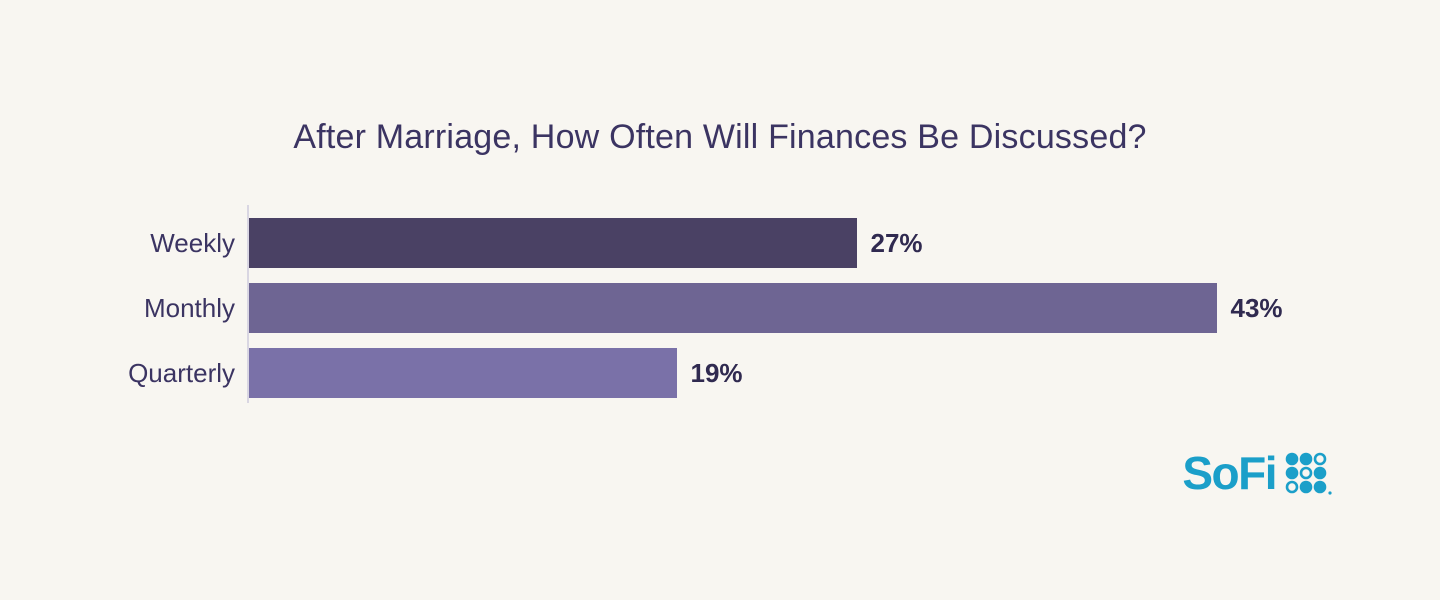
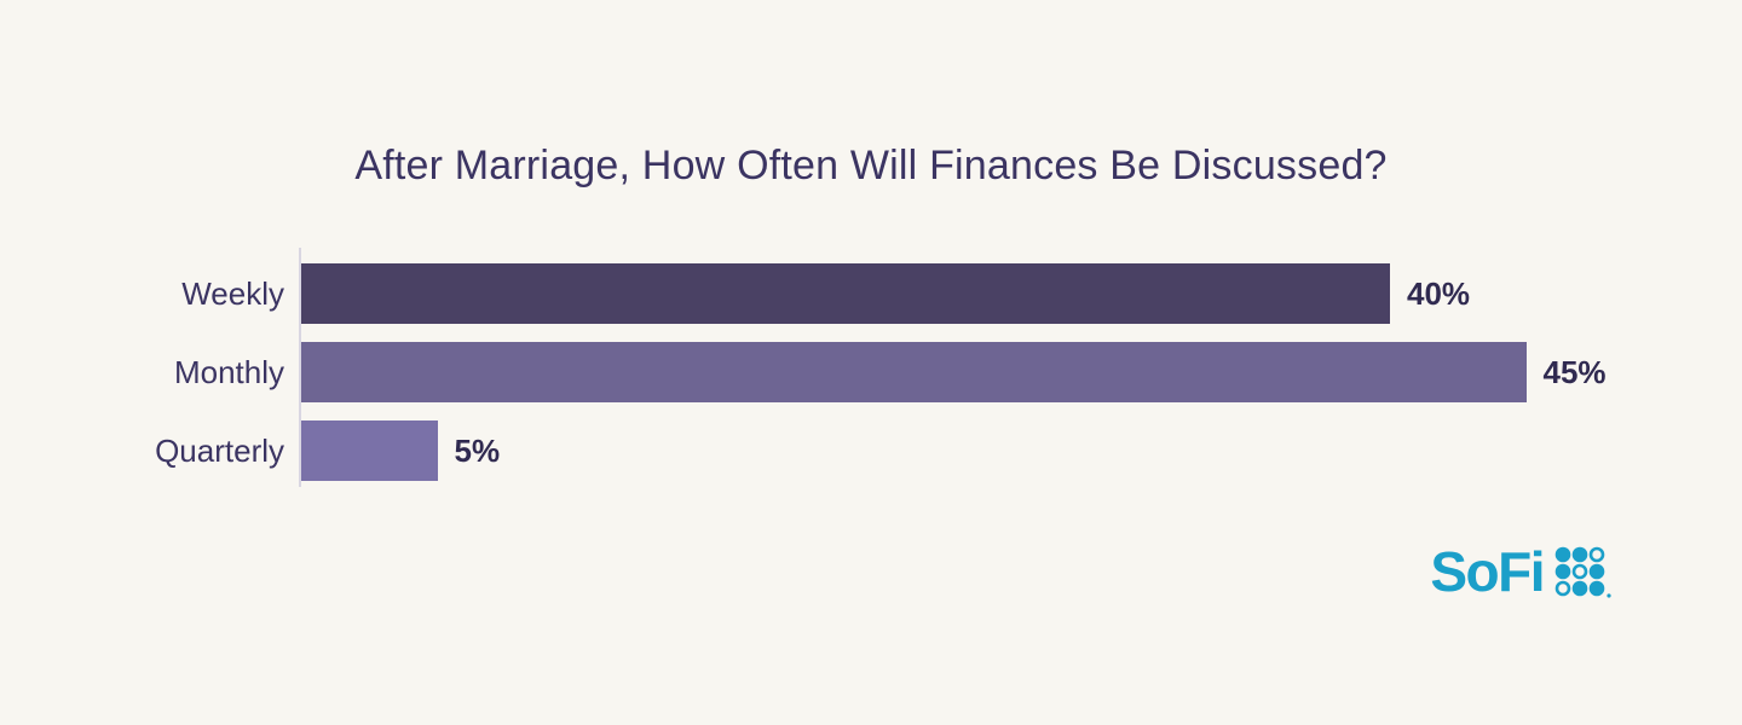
Weekly: 27% -> 40%
Monthly: 43% -> 45%
Quarterly: 19% -> 5%
